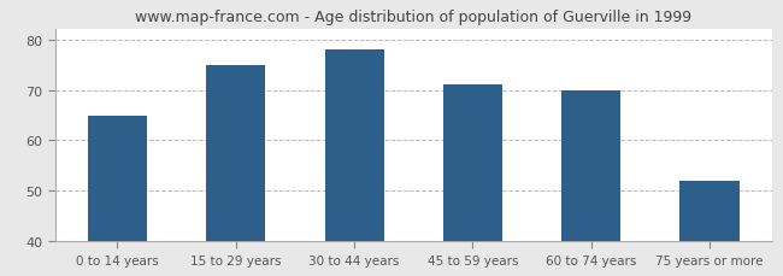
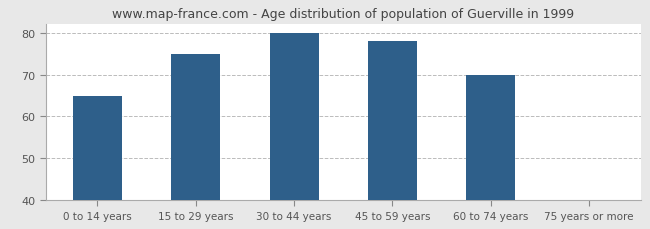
30 to 44 years: 78 -> 80
45 to 59 years: 71 -> 78
75 years or more: 52 -> 40
